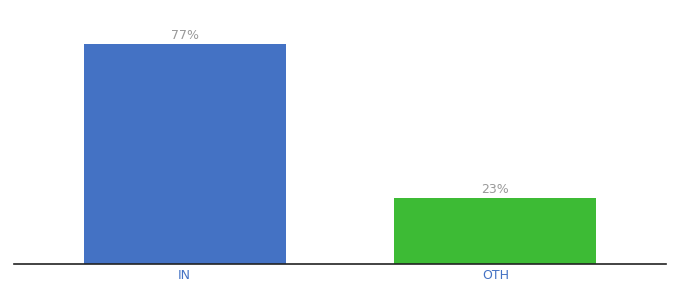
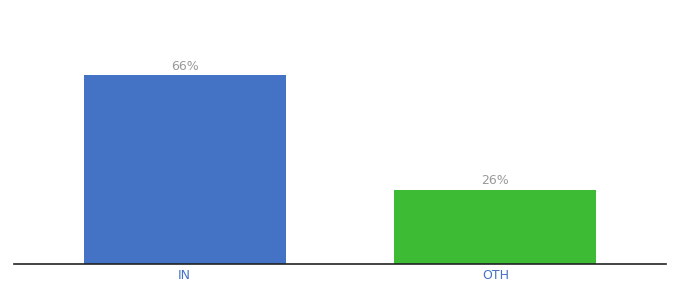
IN: 77% -> 66%
OTH: 23% -> 26%
